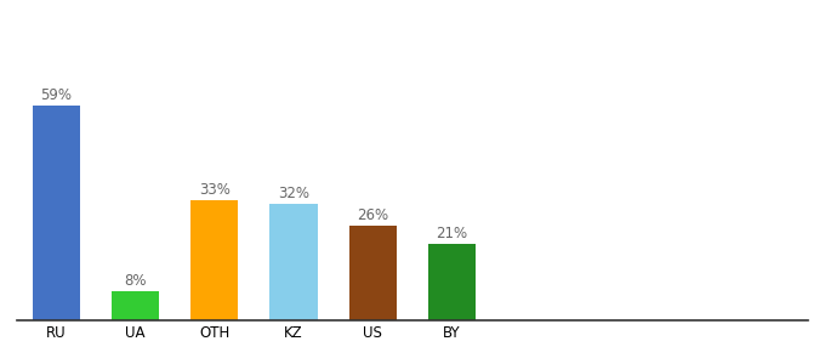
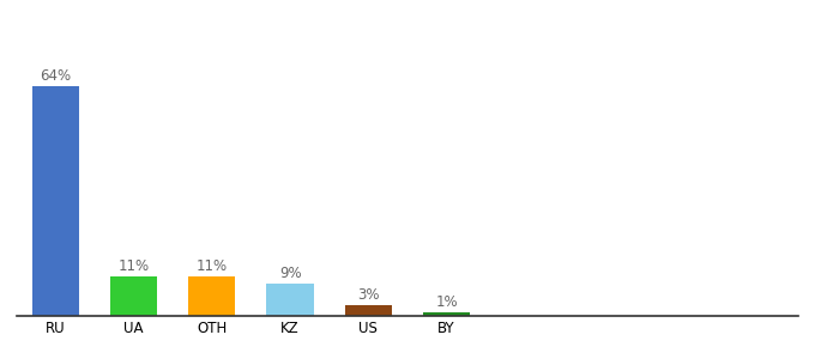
RU: 59% -> 64%
UA: 8% -> 11%
OTH: 33% -> 11%
KZ: 32% -> 9%
US: 26% -> 3%
BY: 21% -> 1%
